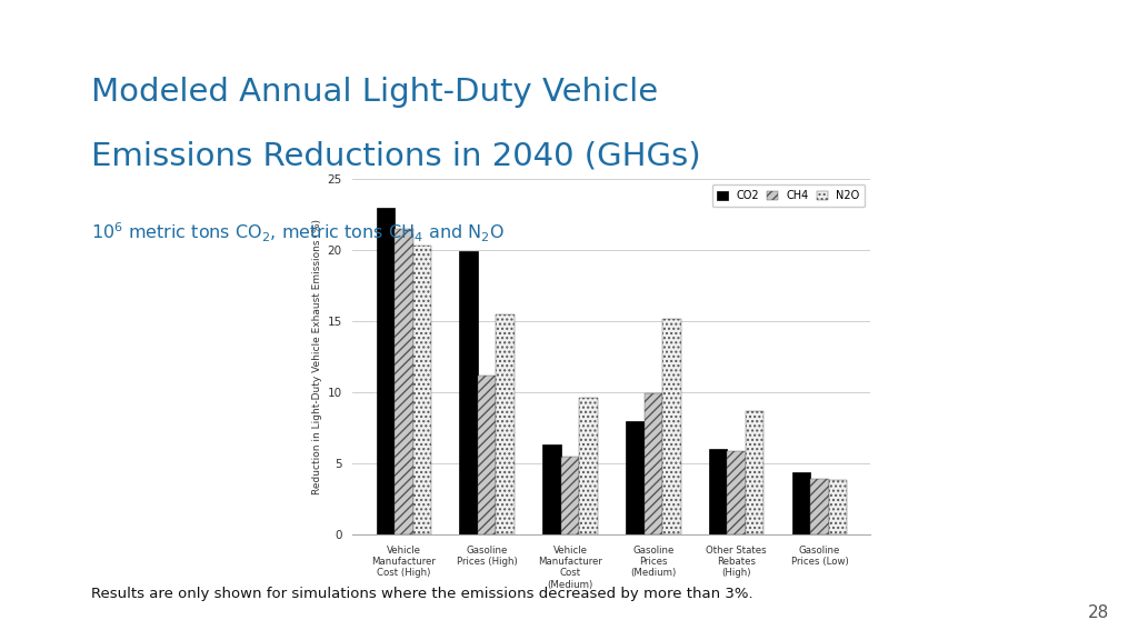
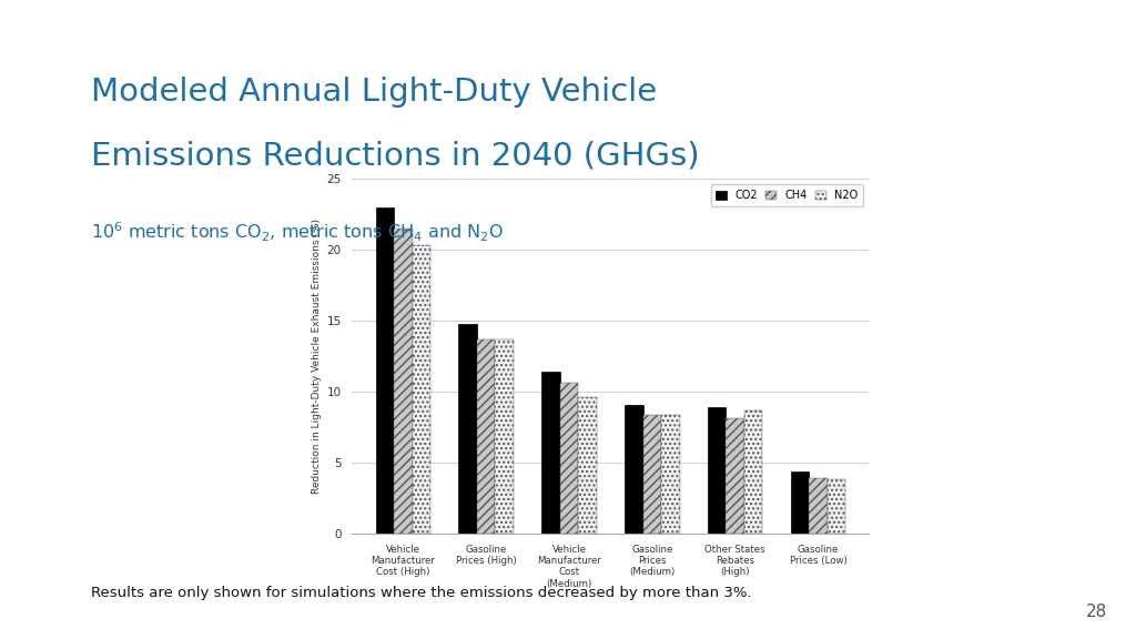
CO2/Gasoline Prices (High): 19.9 -> 14.8
CH4/Gasoline Prices (High): 11.2 -> 13.7
N2O/Gasoline Prices (High): 15.5 -> 13.7
CO2/Vehicle Manufacturer Cost (Medium): 6.3 -> 11.4
CH4/Vehicle Manufacturer Cost (Medium): 5.5 -> 10.6
CO2/Gasoline Prices (Medium): 8.0 -> 9.1
CH4/Gasoline Prices (Medium): 9.9 -> 8.4
N2O/Gasoline Prices (Medium): 15.2 -> 8.4
CO2/Other States Rebates (High): 6.0 -> 8.9
CH4/Other States Rebates (High): 5.9 -> 8.1
